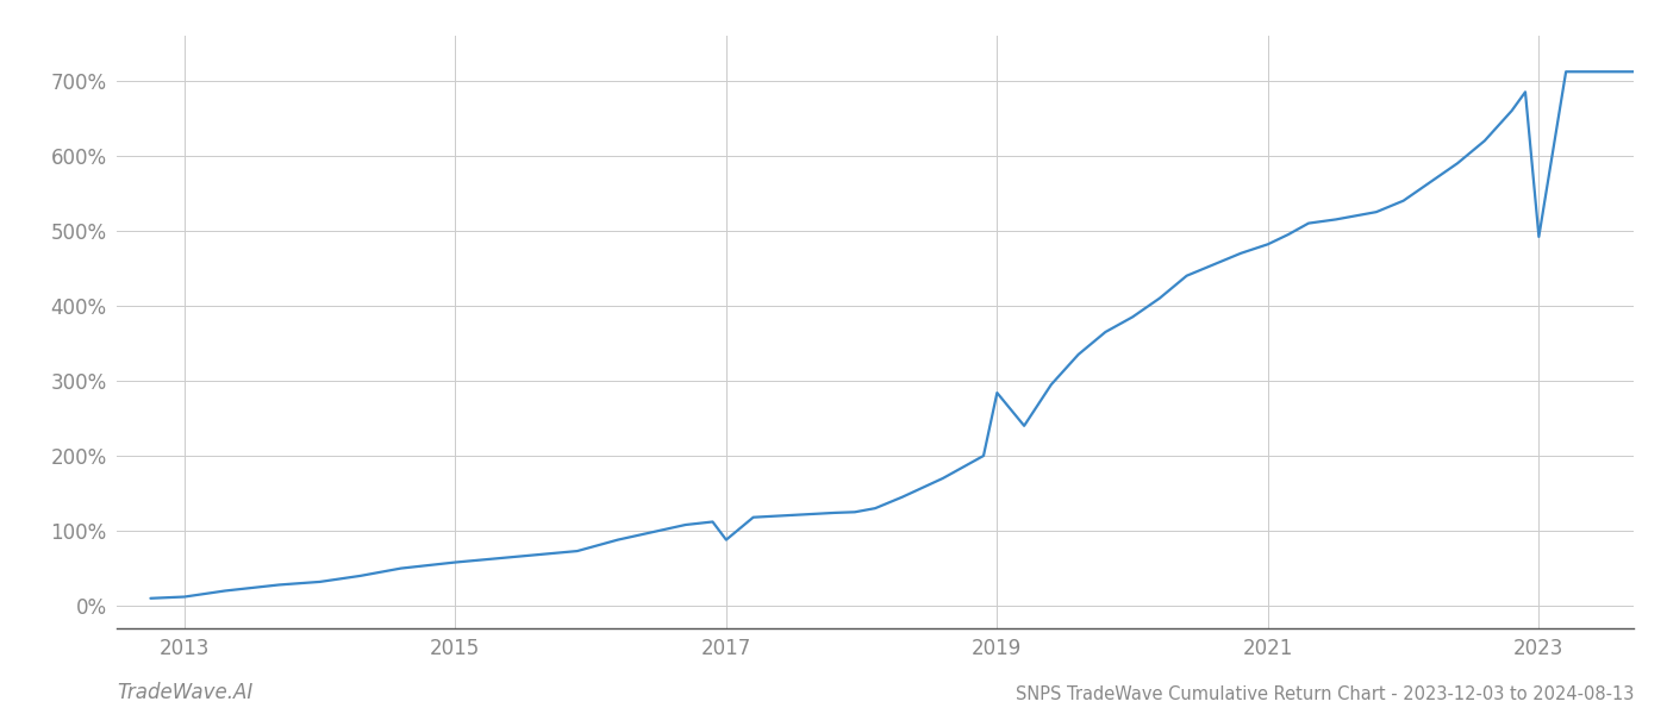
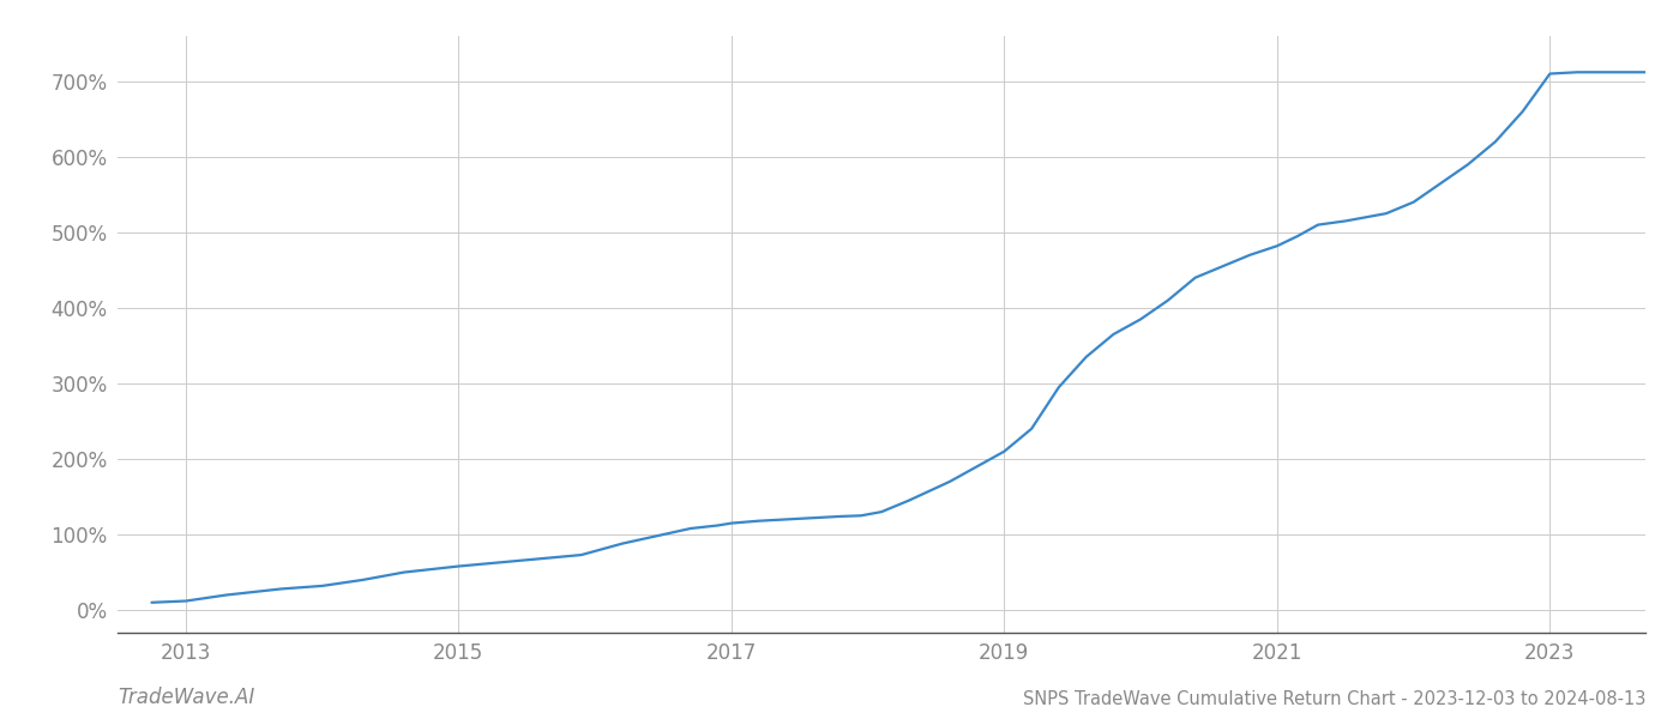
2017: 88% -> 115%
2019: 284% -> 210%
2023: 492% -> 710%
